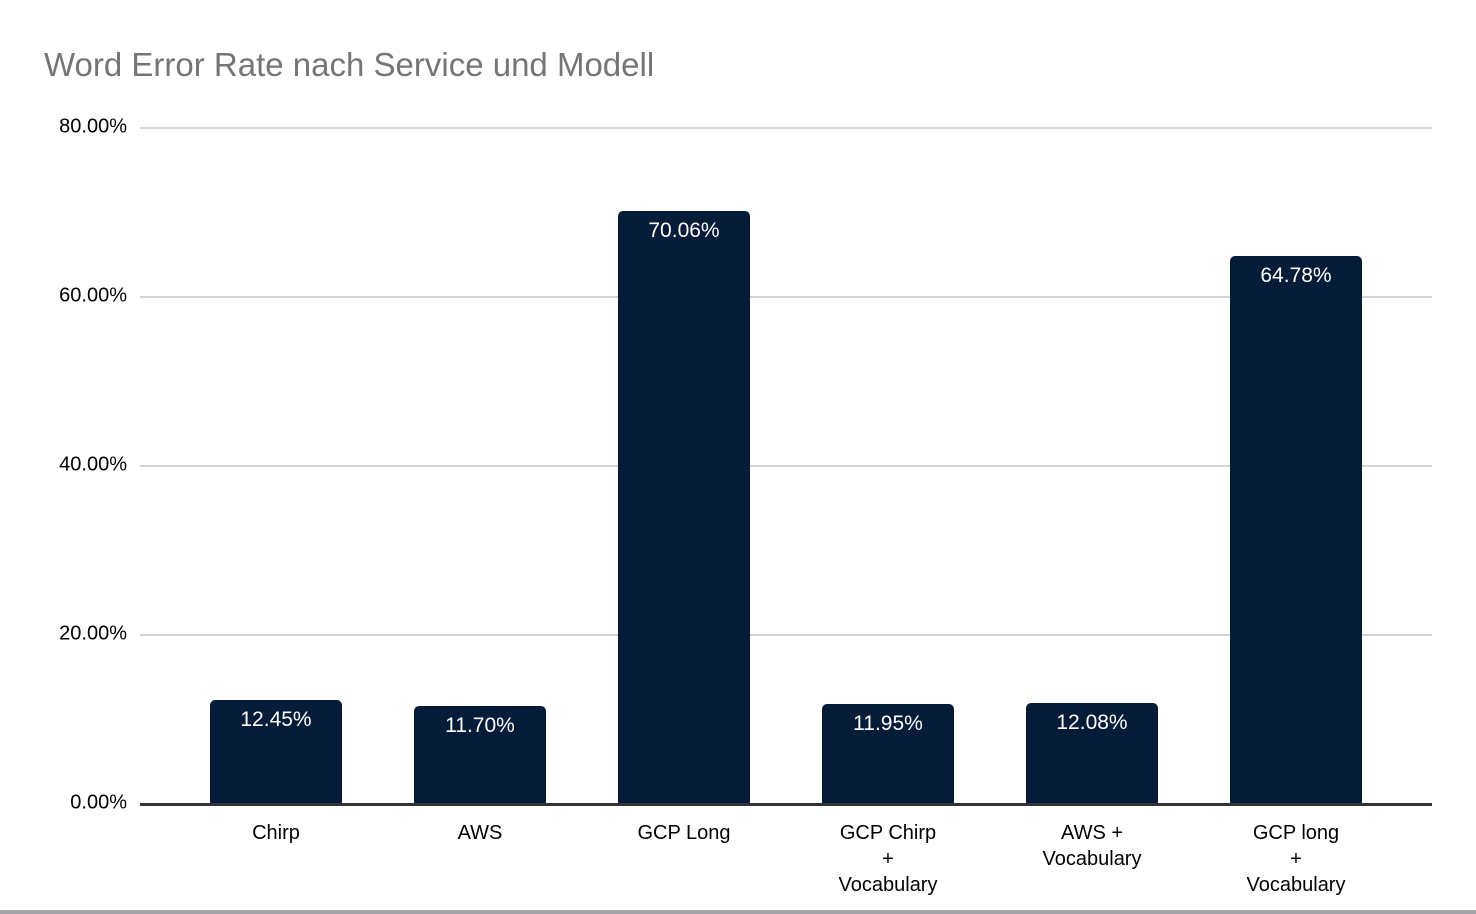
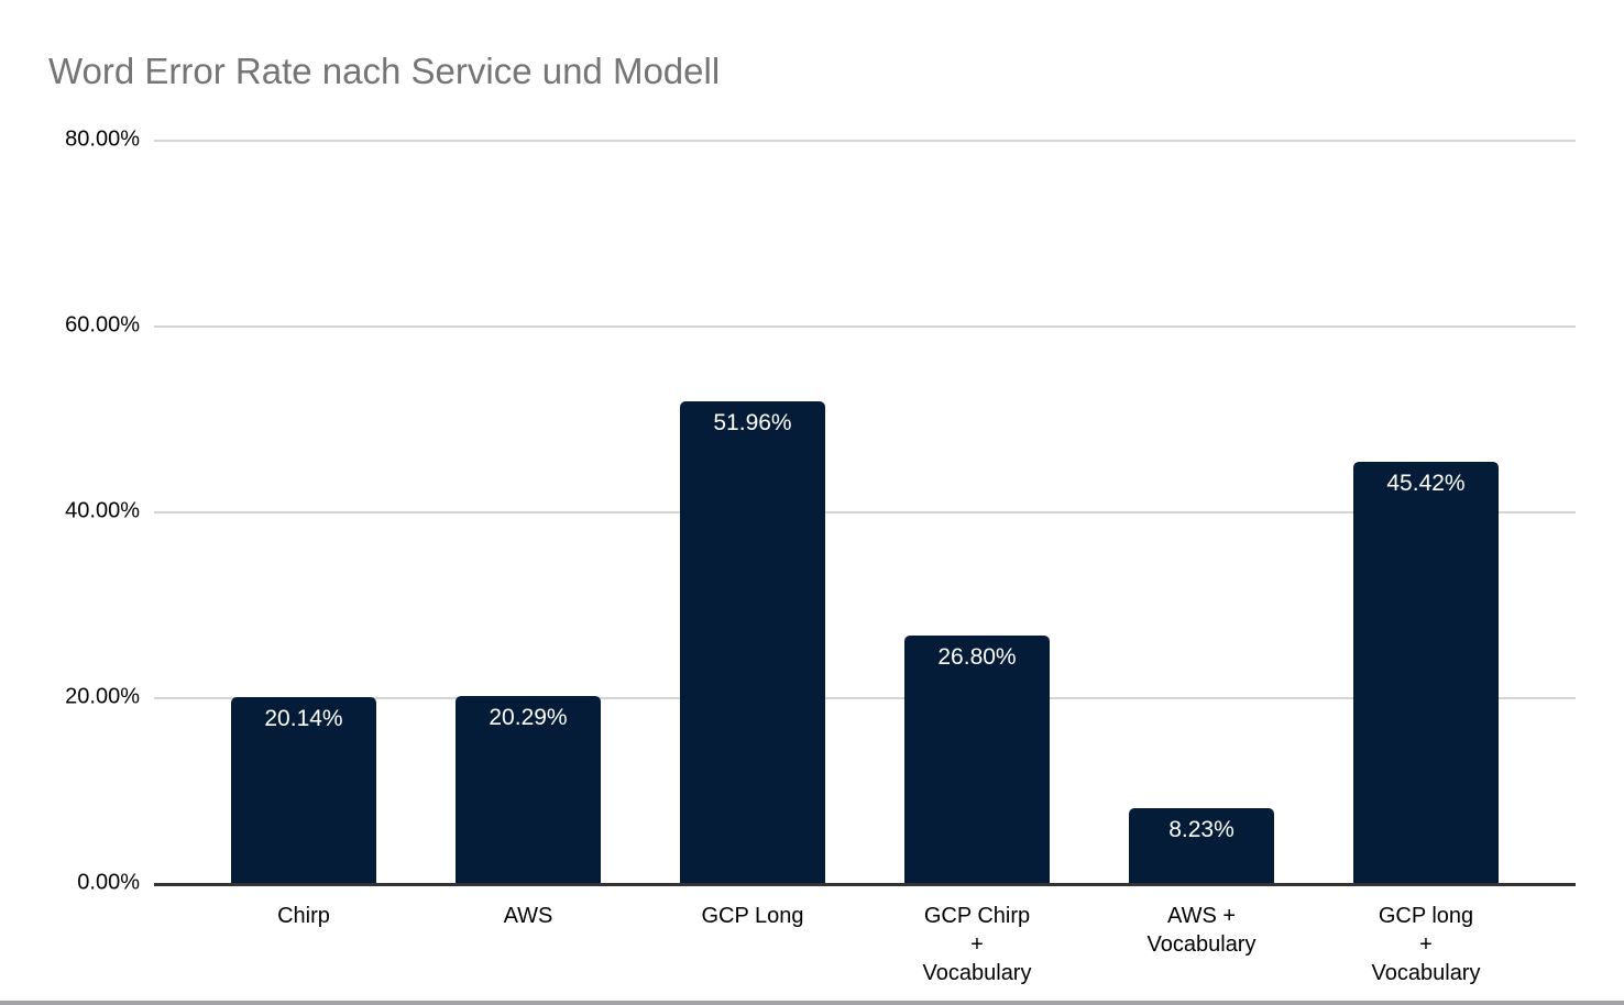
Chirp: 12.45% -> 20.14%
AWS: 11.70% -> 20.29%
GCP Long: 70.06% -> 51.96%
GCP Chirp + Vocabulary: 11.95% -> 26.80%
AWS + Vocabulary: 12.08% -> 8.23%
GCP long + Vocabulary: 64.78% -> 45.42%
